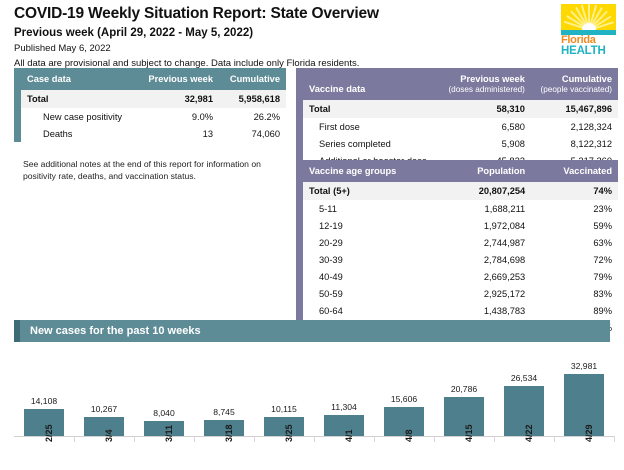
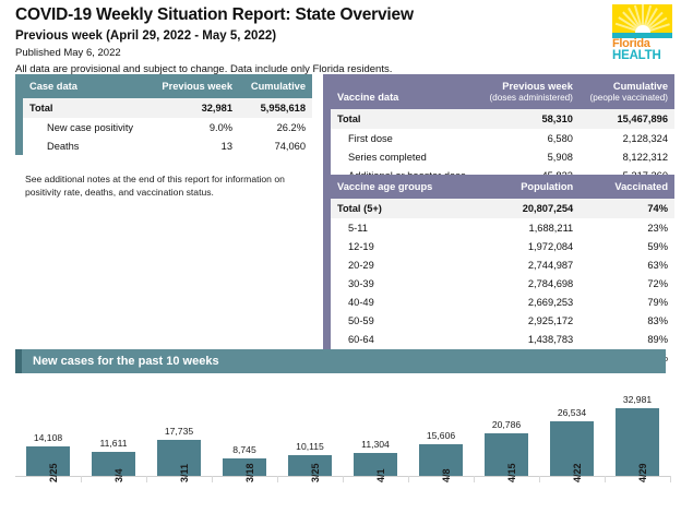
3/4: 10,267 -> 11,611
3/11: 8,040 -> 17,735
